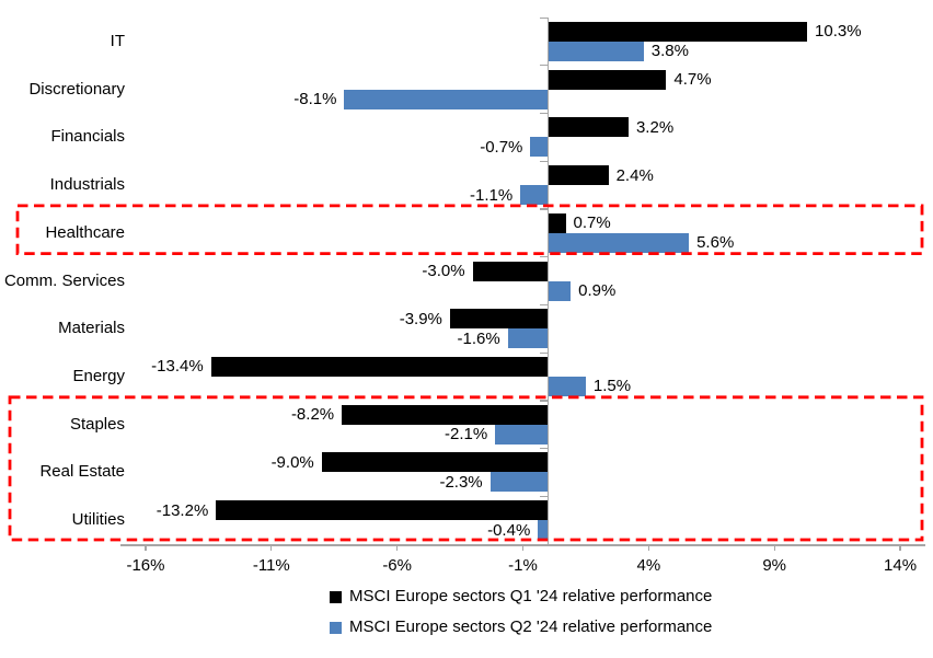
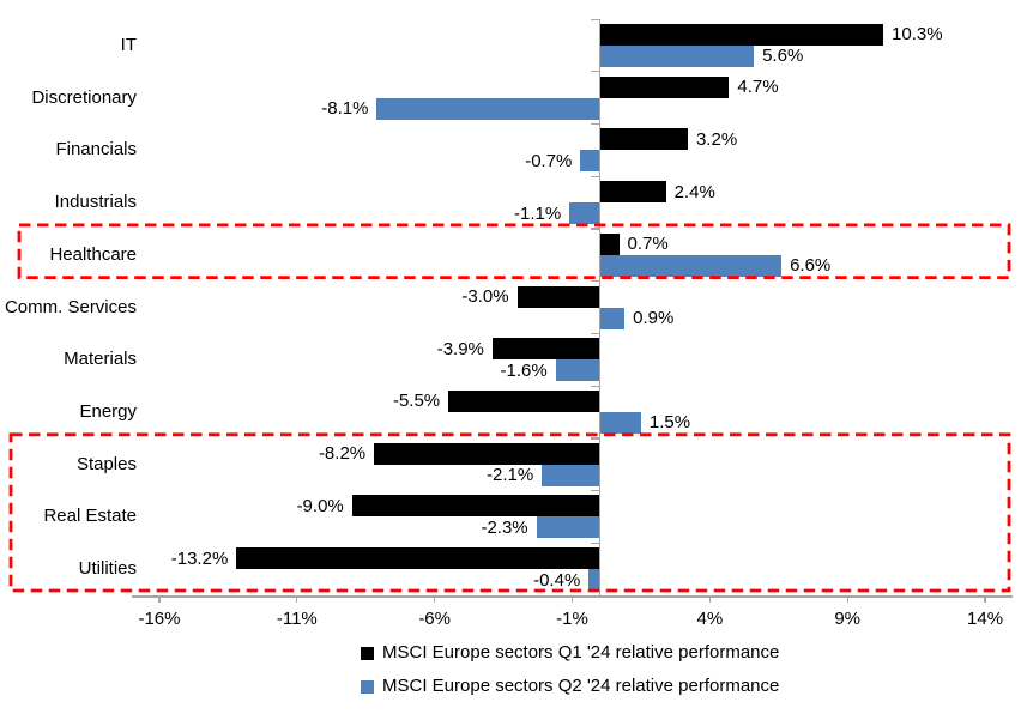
MSCI Europe sectors Q2 '24 relative performance/IT: 3.8% -> 5.6%
MSCI Europe sectors Q2 '24 relative performance/Healthcare: 5.6% -> 6.6%
MSCI Europe sectors Q1 '24 relative performance/Energy: -13.4% -> -5.5%
